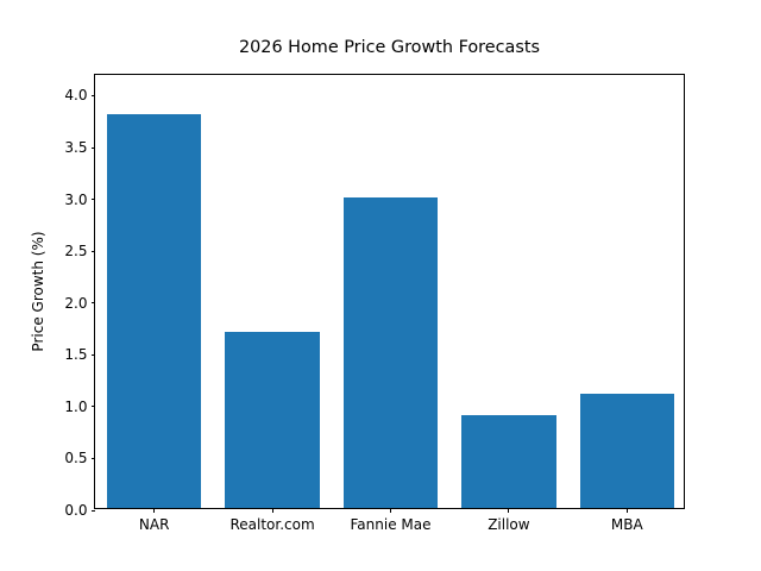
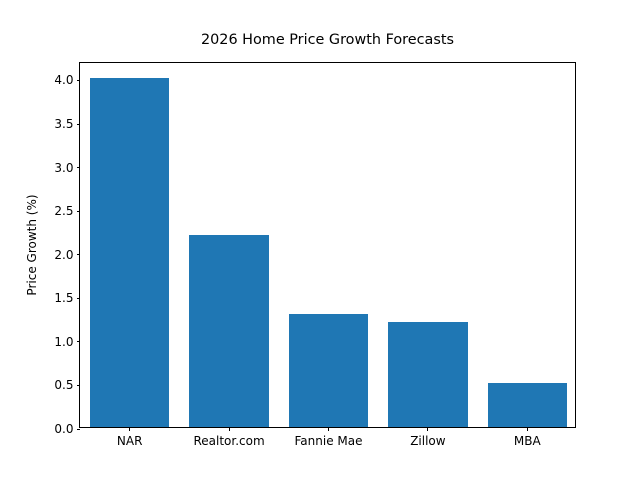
NAR: 3.8 -> 4.0
Realtor.com: 1.7 -> 2.2
Fannie Mae: 3.0 -> 1.3
Zillow: 0.9 -> 1.2
MBA: 1.1 -> 0.5
